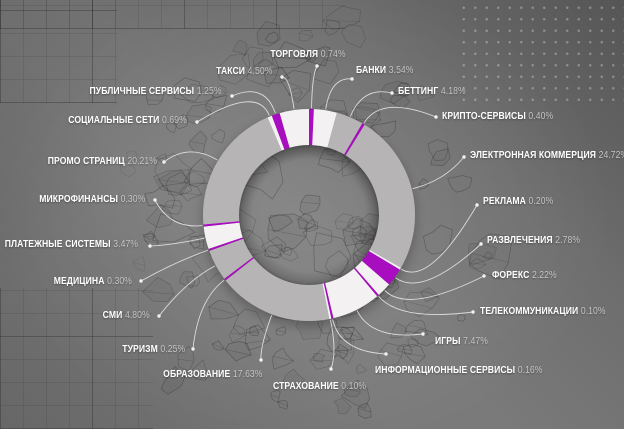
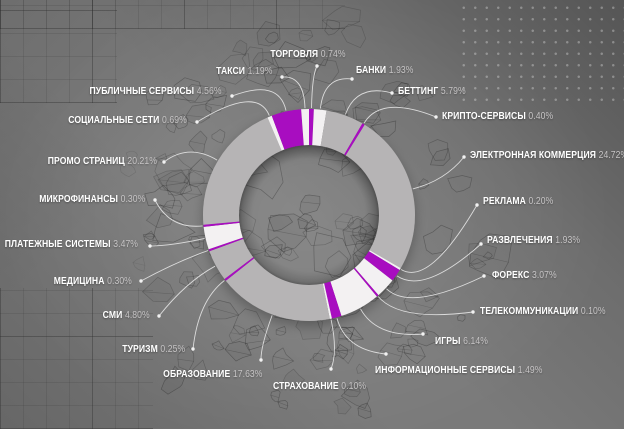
БАНКИ: 3.54% -> 1.93%
БЕТТИНГ: 4.18% -> 5.79%
РАЗВЛЕЧЕНИЯ: 2.78% -> 1.93%
ФОРЕКС: 2.22% -> 3.07%
ИГРЫ: 7.47% -> 6.14%
ИНФОРМАЦИОННЫЕ СЕРВИСЫ: 0.16% -> 1.49%
ПУБЛИЧНЫЕ СЕРВИСЫ: 1.25% -> 4.56%
ТАКСИ: 4.50% -> 1.19%
